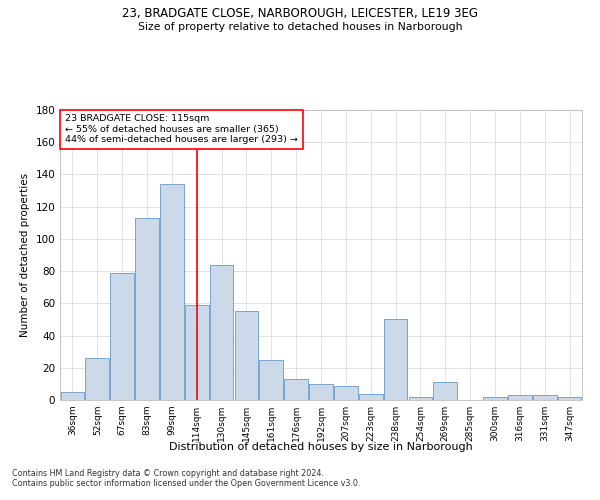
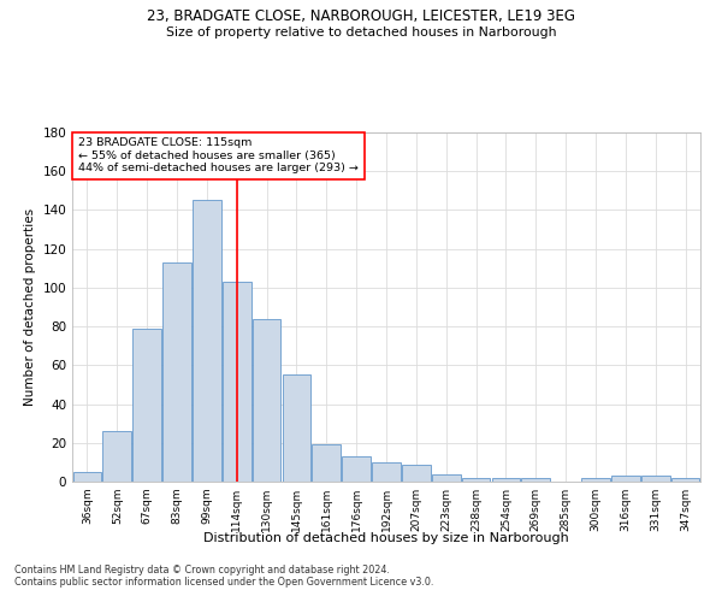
99sqm: 134 -> 145
114sqm: 59 -> 103
161sqm: 25 -> 19
238sqm: 50 -> 2
269sqm: 11 -> 2
